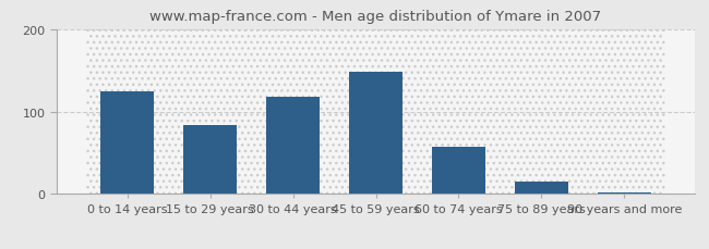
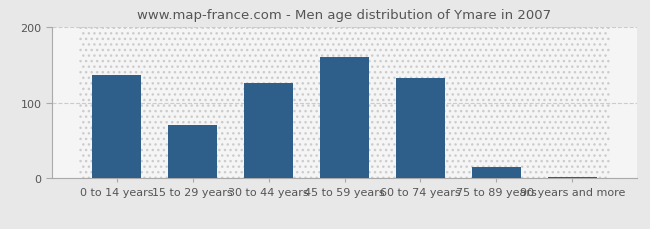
0 to 14 years: 125 -> 136
15 to 29 years: 83 -> 70
30 to 44 years: 118 -> 126
45 to 59 years: 148 -> 160
60 to 74 years: 57 -> 132
